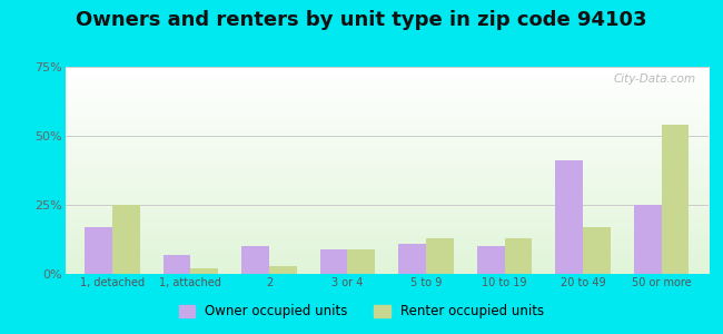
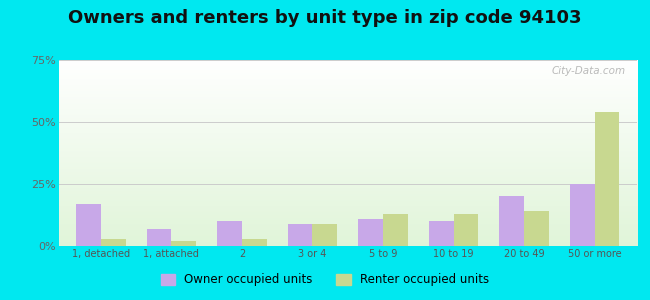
Renter occupied units/1, detached: 25% -> 3%
Owner occupied units/20 to 49: 41% -> 20%
Renter occupied units/20 to 49: 17% -> 14%
